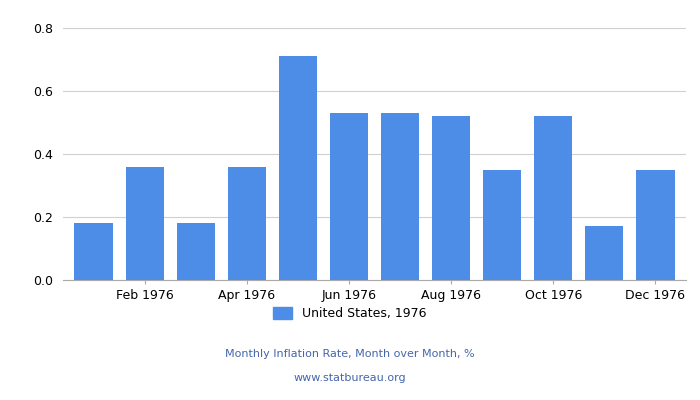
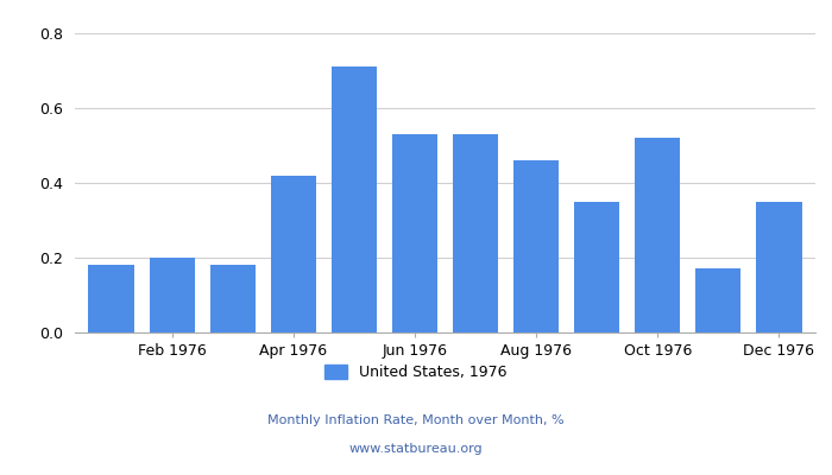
Feb 1976: 0.36 -> 0.20
Apr 1976: 0.36 -> 0.42
Aug 1976: 0.52 -> 0.46
